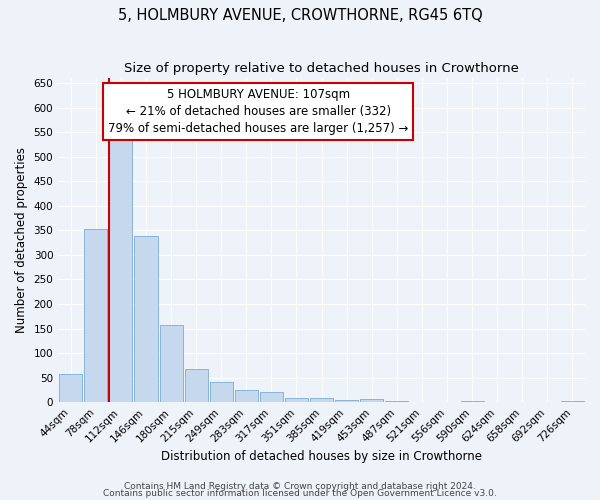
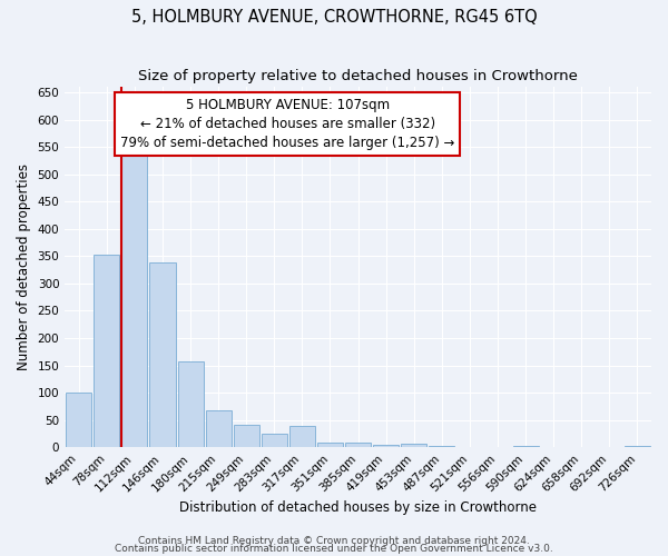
44sqm: 57 -> 100
317sqm: 20 -> 40
